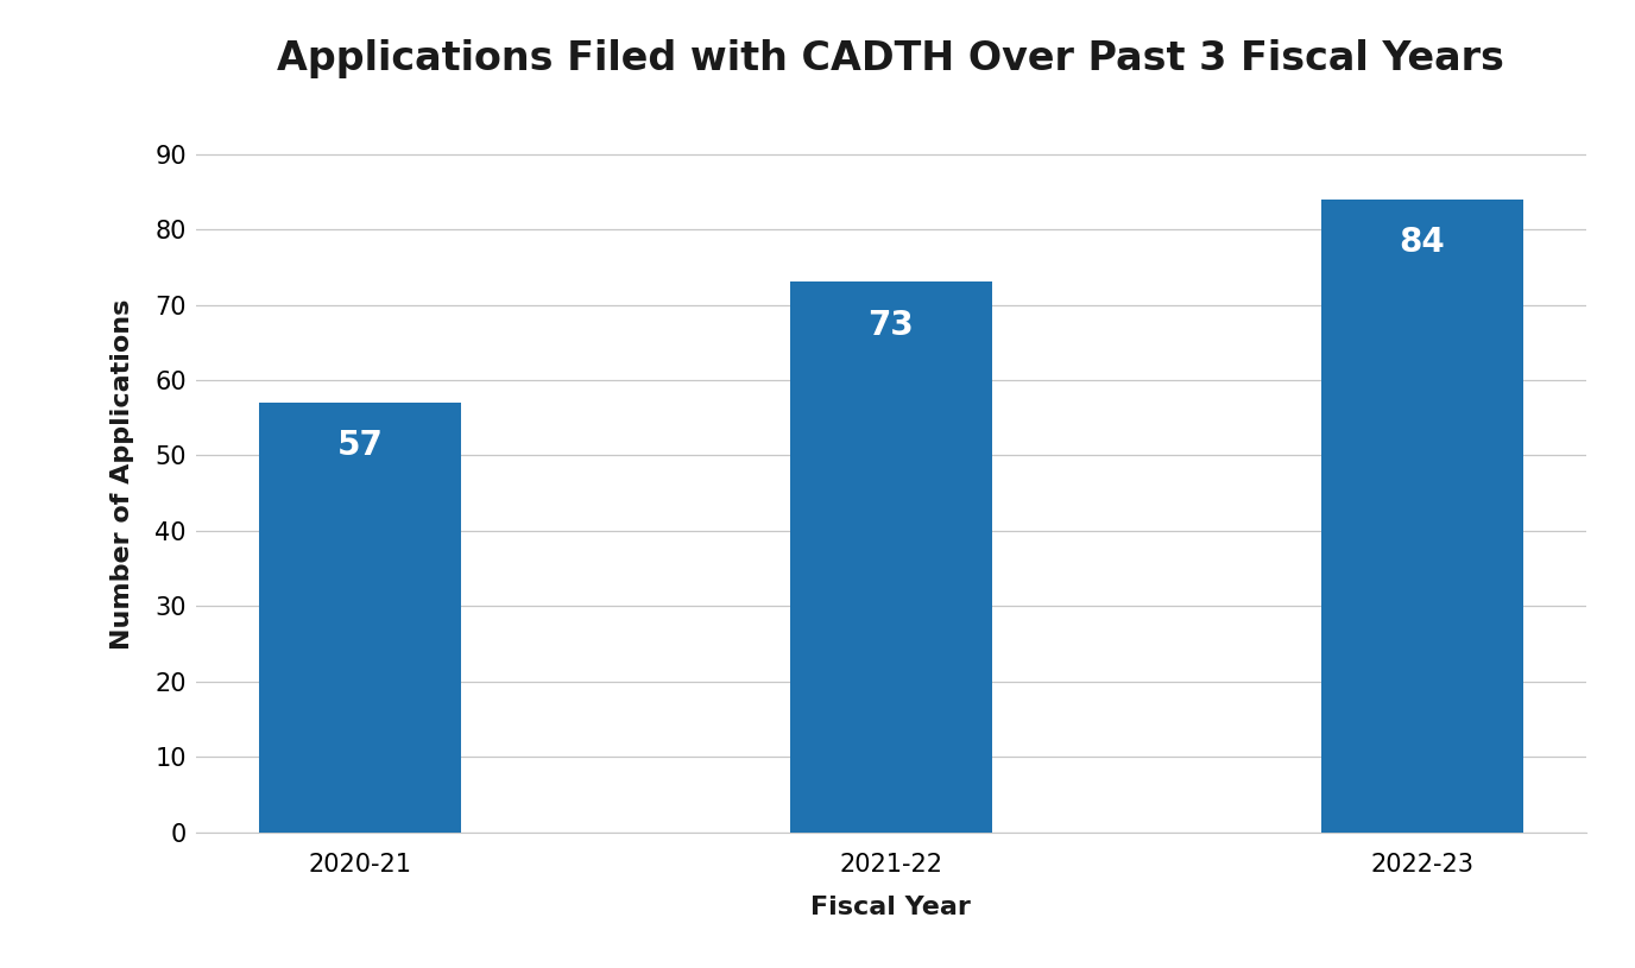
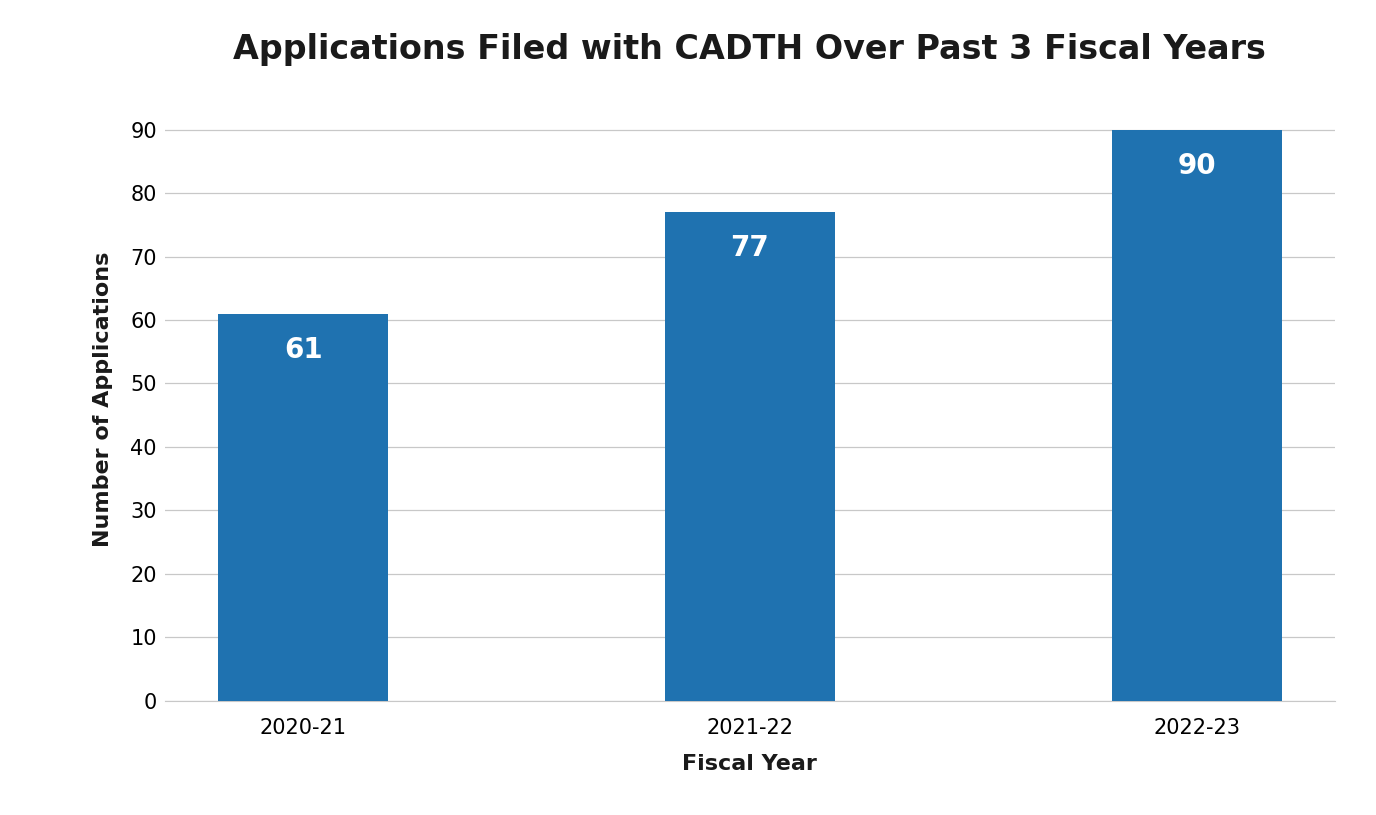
2020-21: 57 -> 61
2021-22: 73 -> 77
2022-23: 84 -> 90
